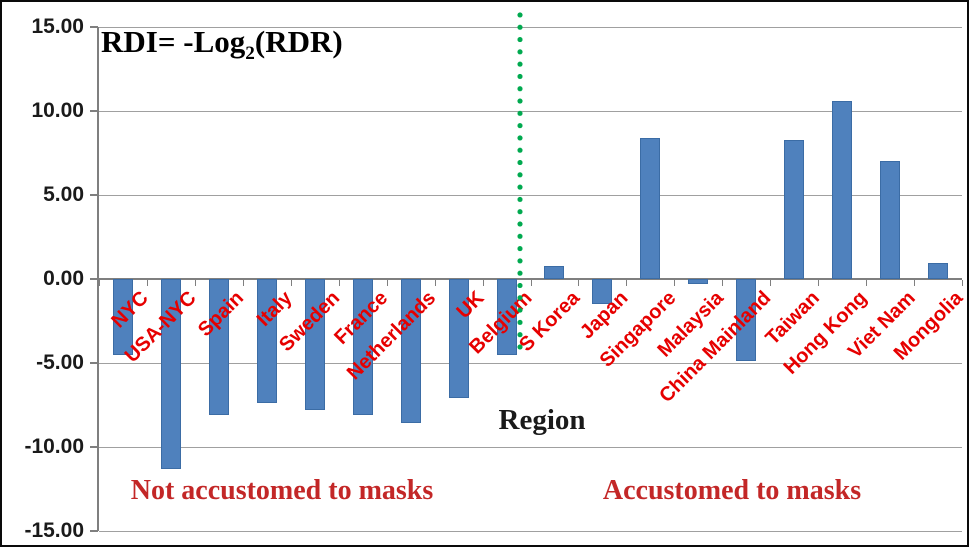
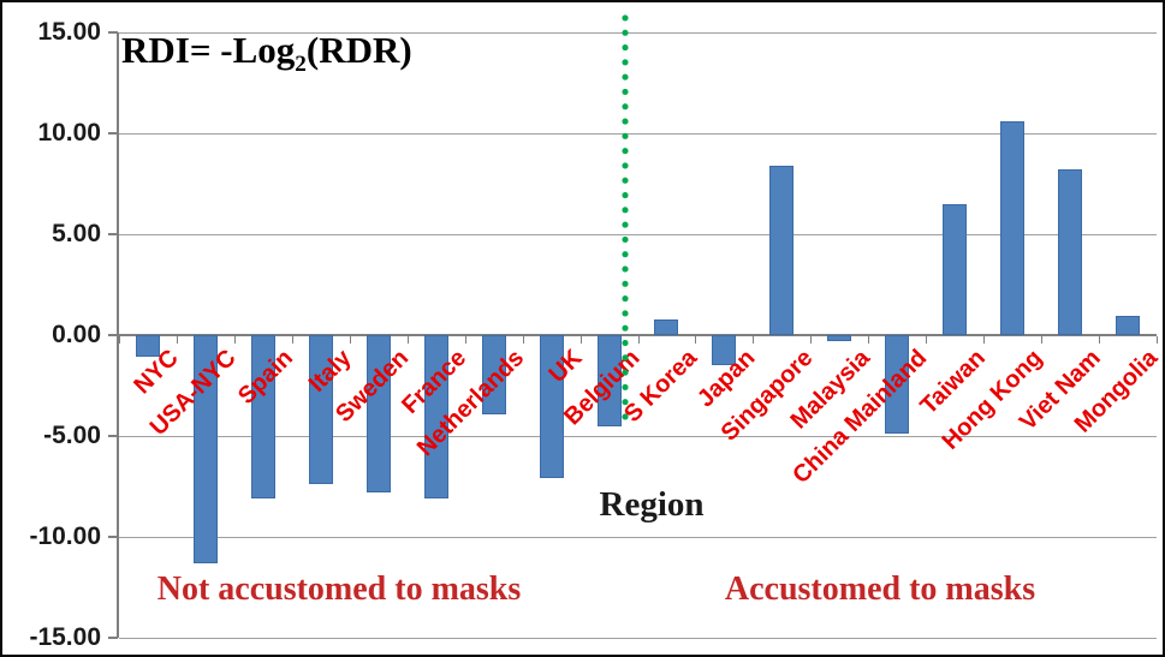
NYC: -4.5 -> -1.1
Netherlands: -8.6 -> -3.9
Taiwan: 8.3 -> 6.5
Viet Nam: 7.0 -> 8.2
